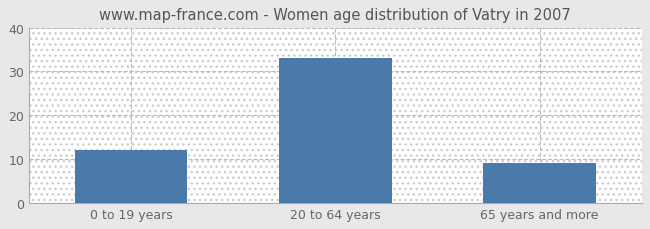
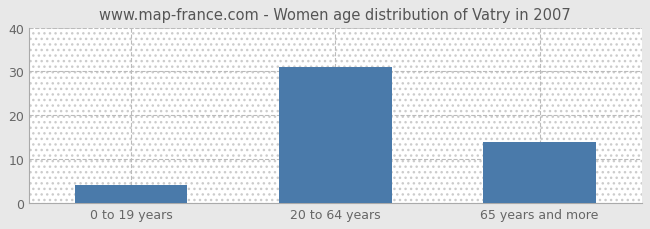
0 to 19 years: 12 -> 4
20 to 64 years: 33 -> 31
65 years and more: 9 -> 14
